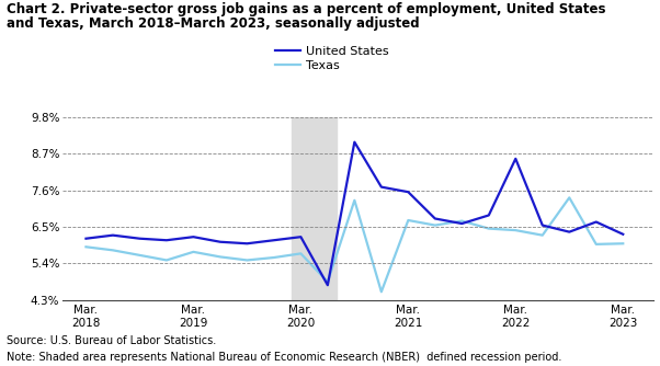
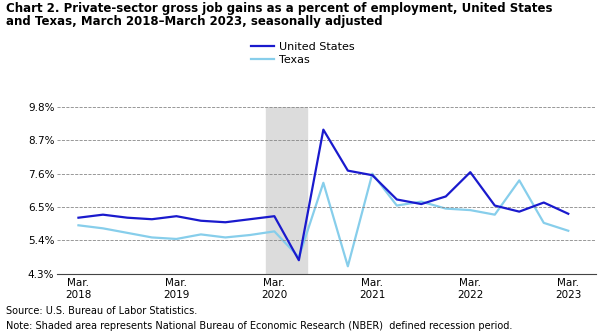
Texas/Mar. 2019: 5.75% -> 5.45%
Texas/Mar. 2021: 6.70% -> 7.60%
United States/Mar. 2022: 8.55% -> 7.65%
Texas/Mar. 2023: 6.00% -> 5.72%
